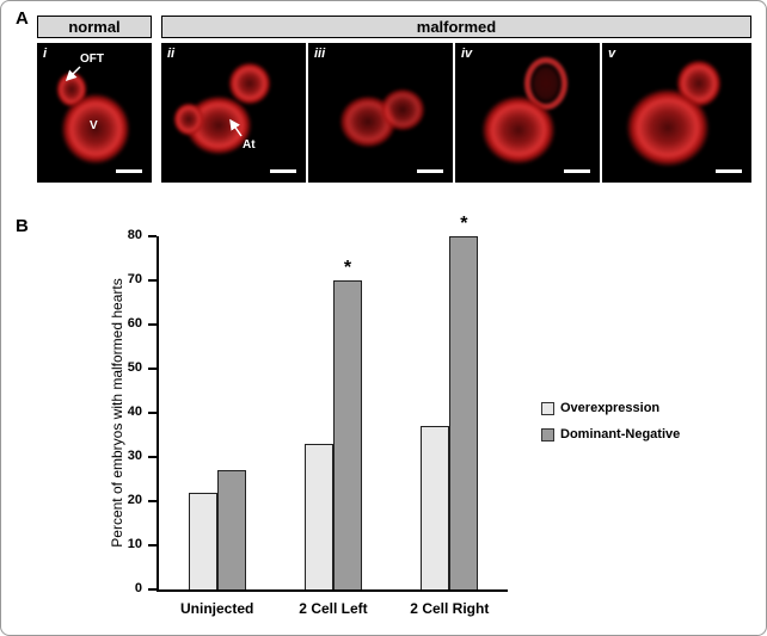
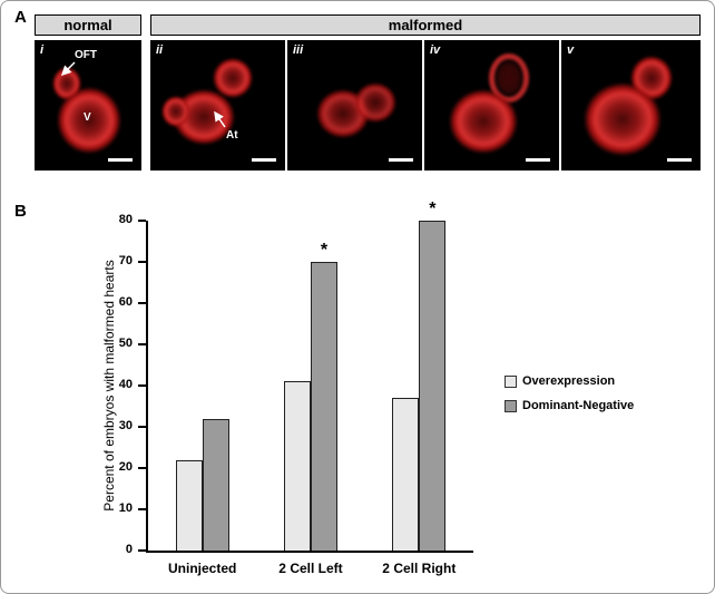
Dominant-Negative/Uninjected: 27 -> 32
Overexpression/2 Cell Left: 33 -> 41
